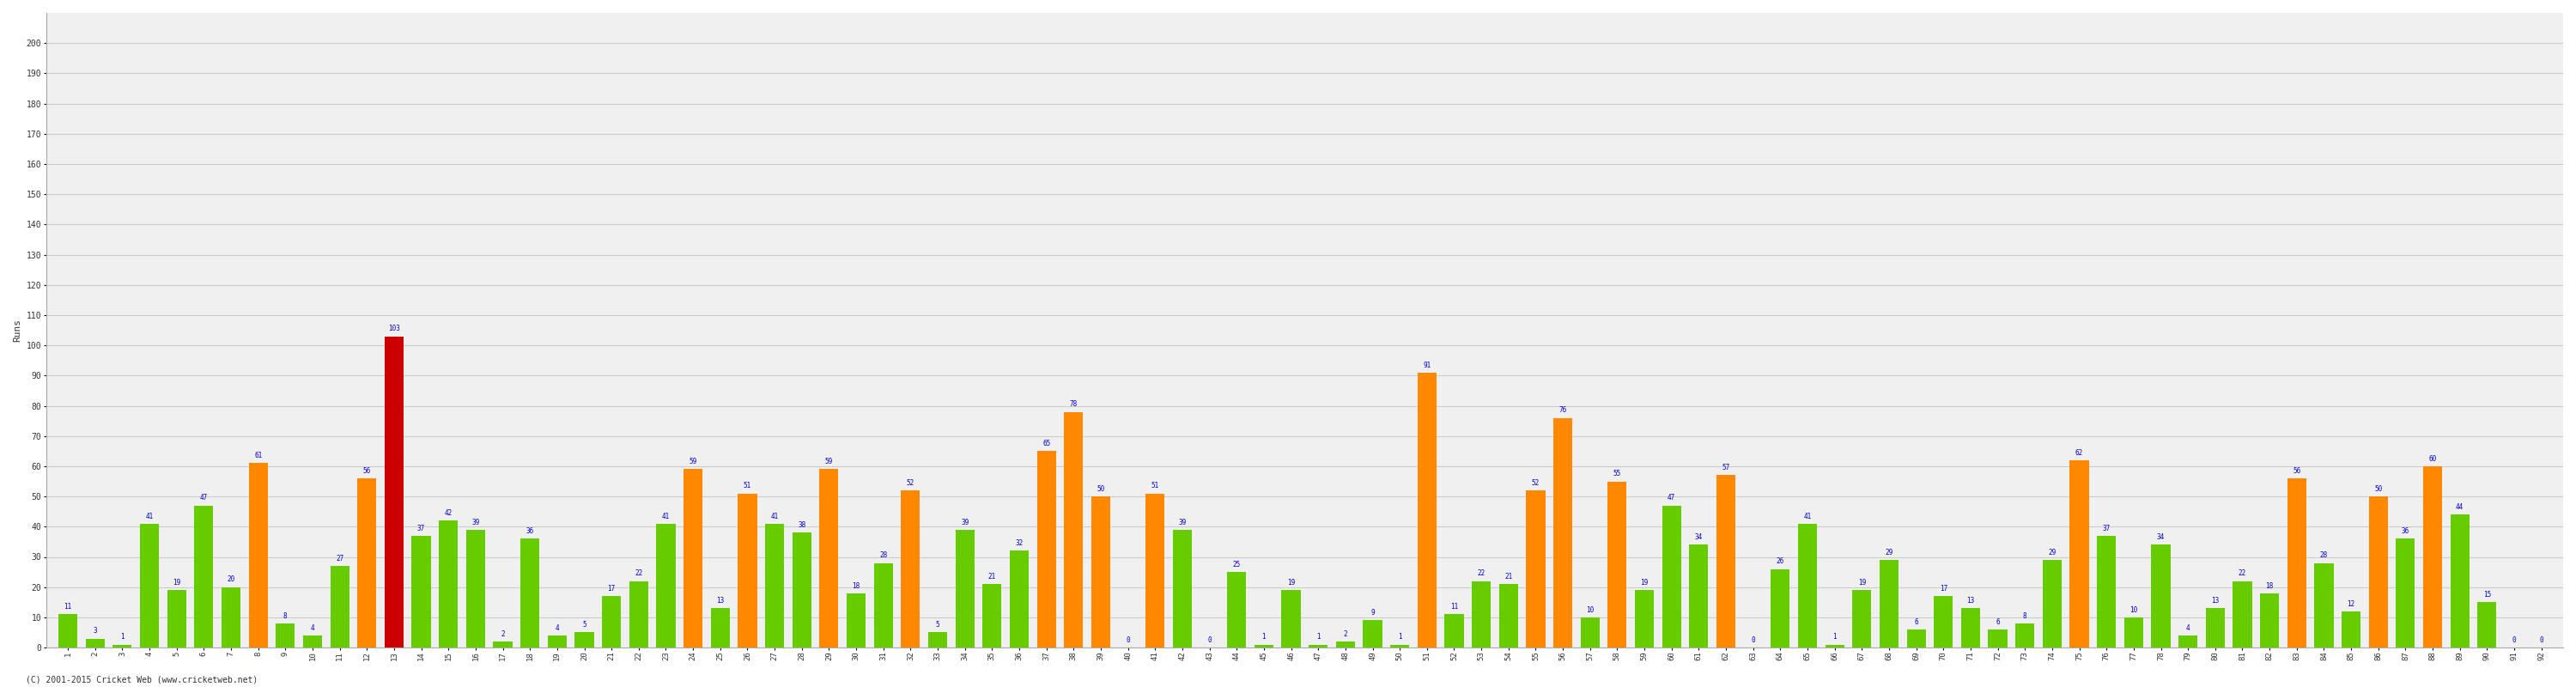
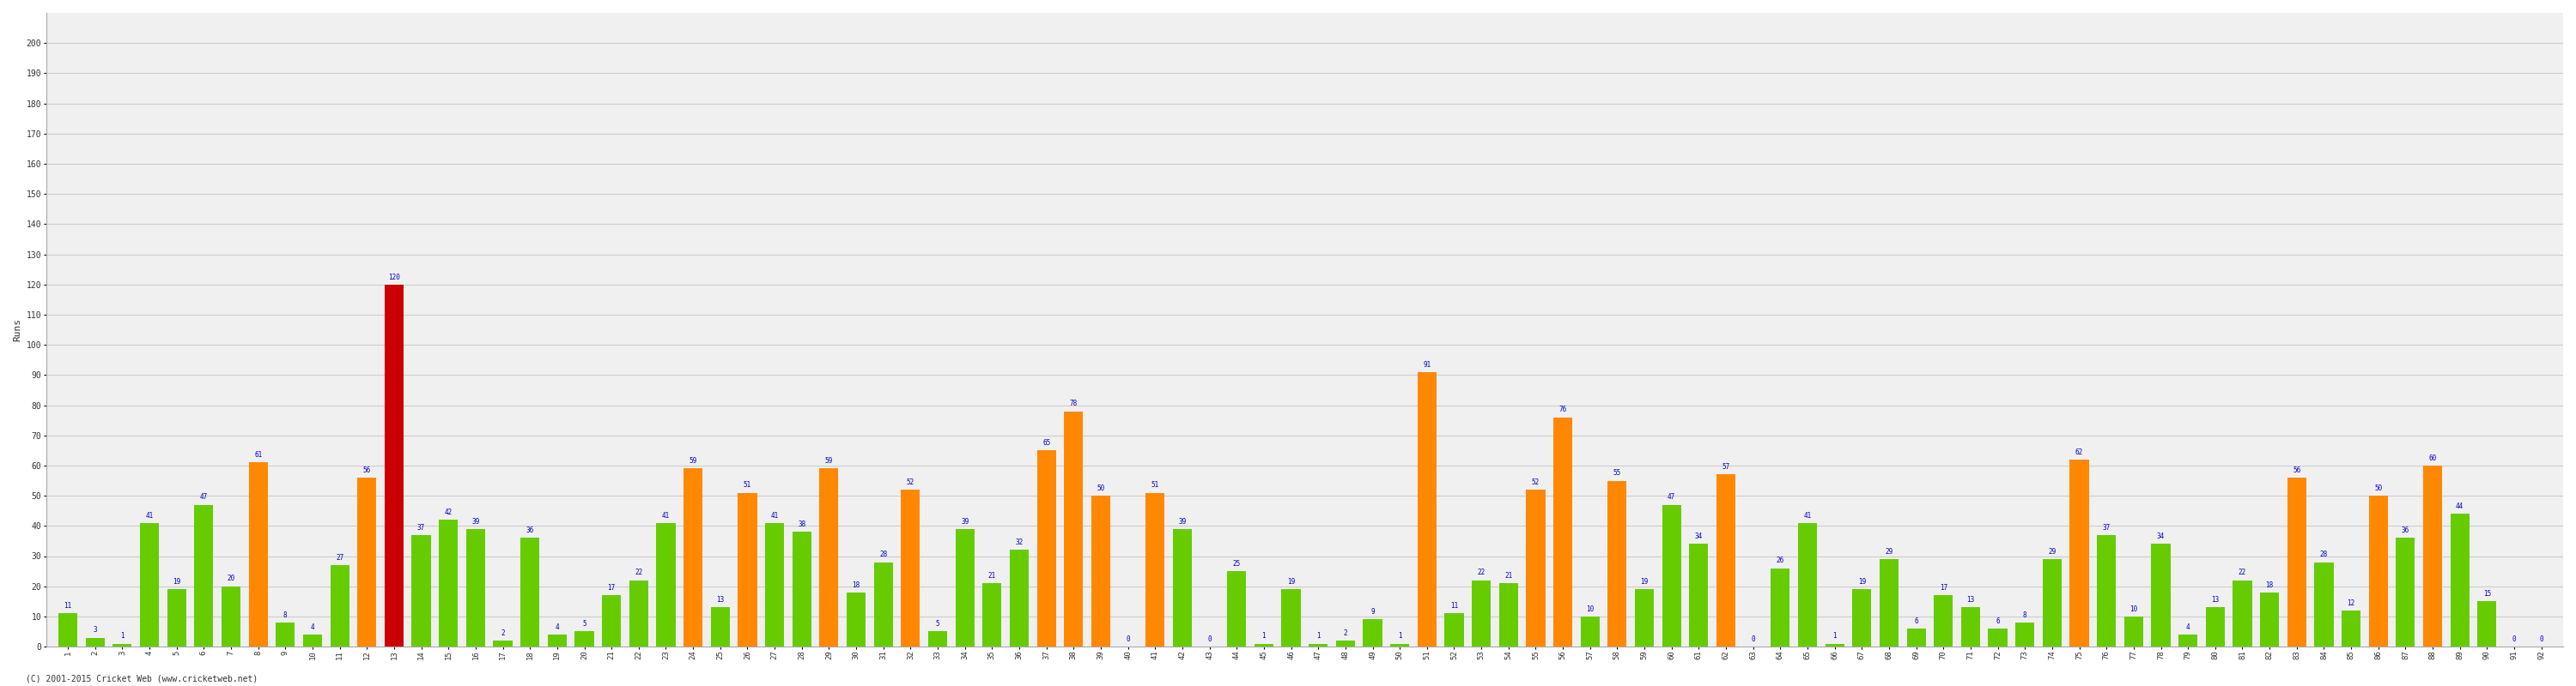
13: 103 -> 120
